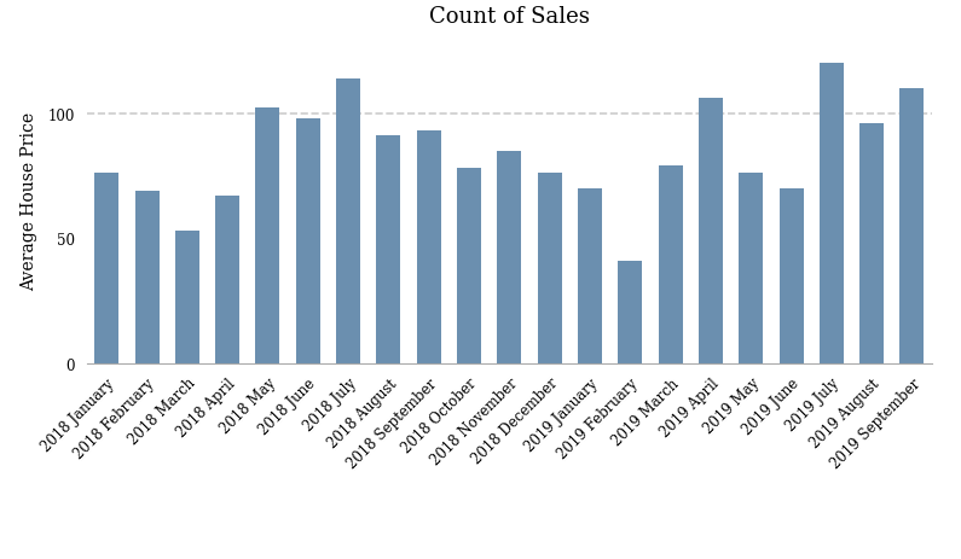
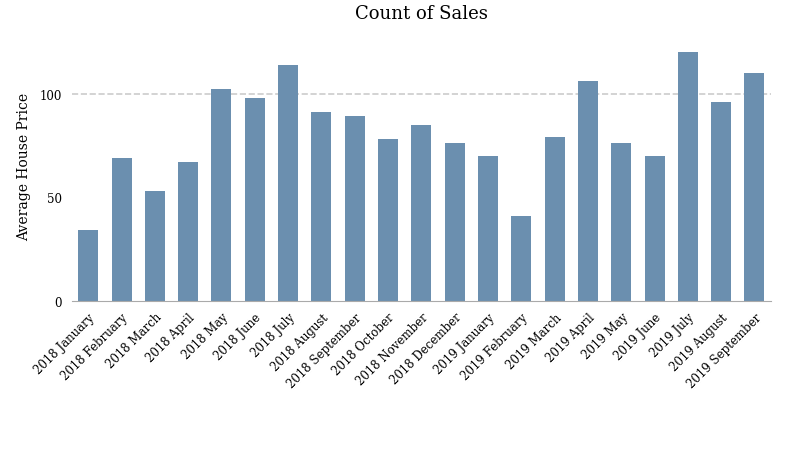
2018 January: 76 -> 34
2018 September: 93 -> 89
